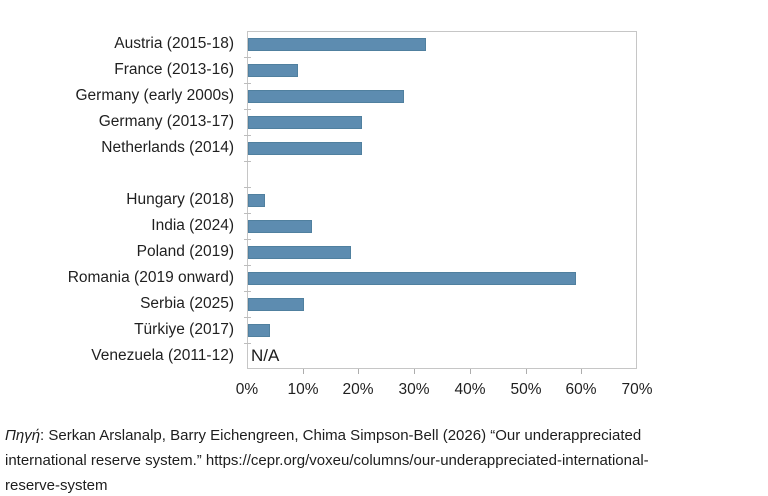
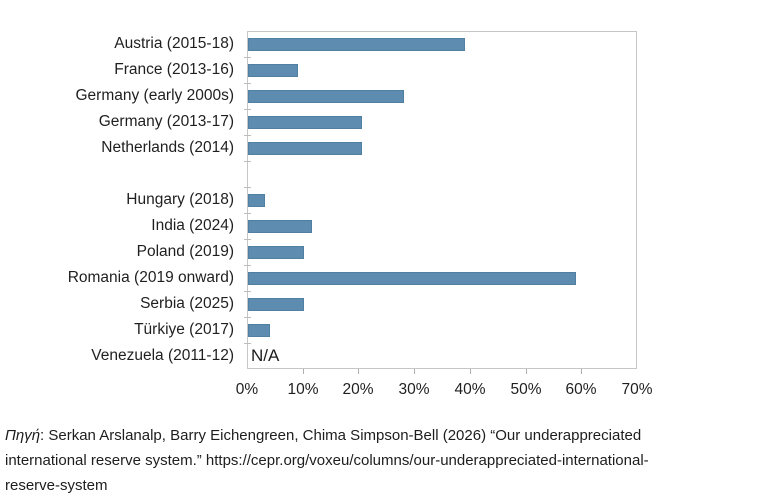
Austria (2015-18): 32% -> 39%
Poland (2019): 18% -> 10%
